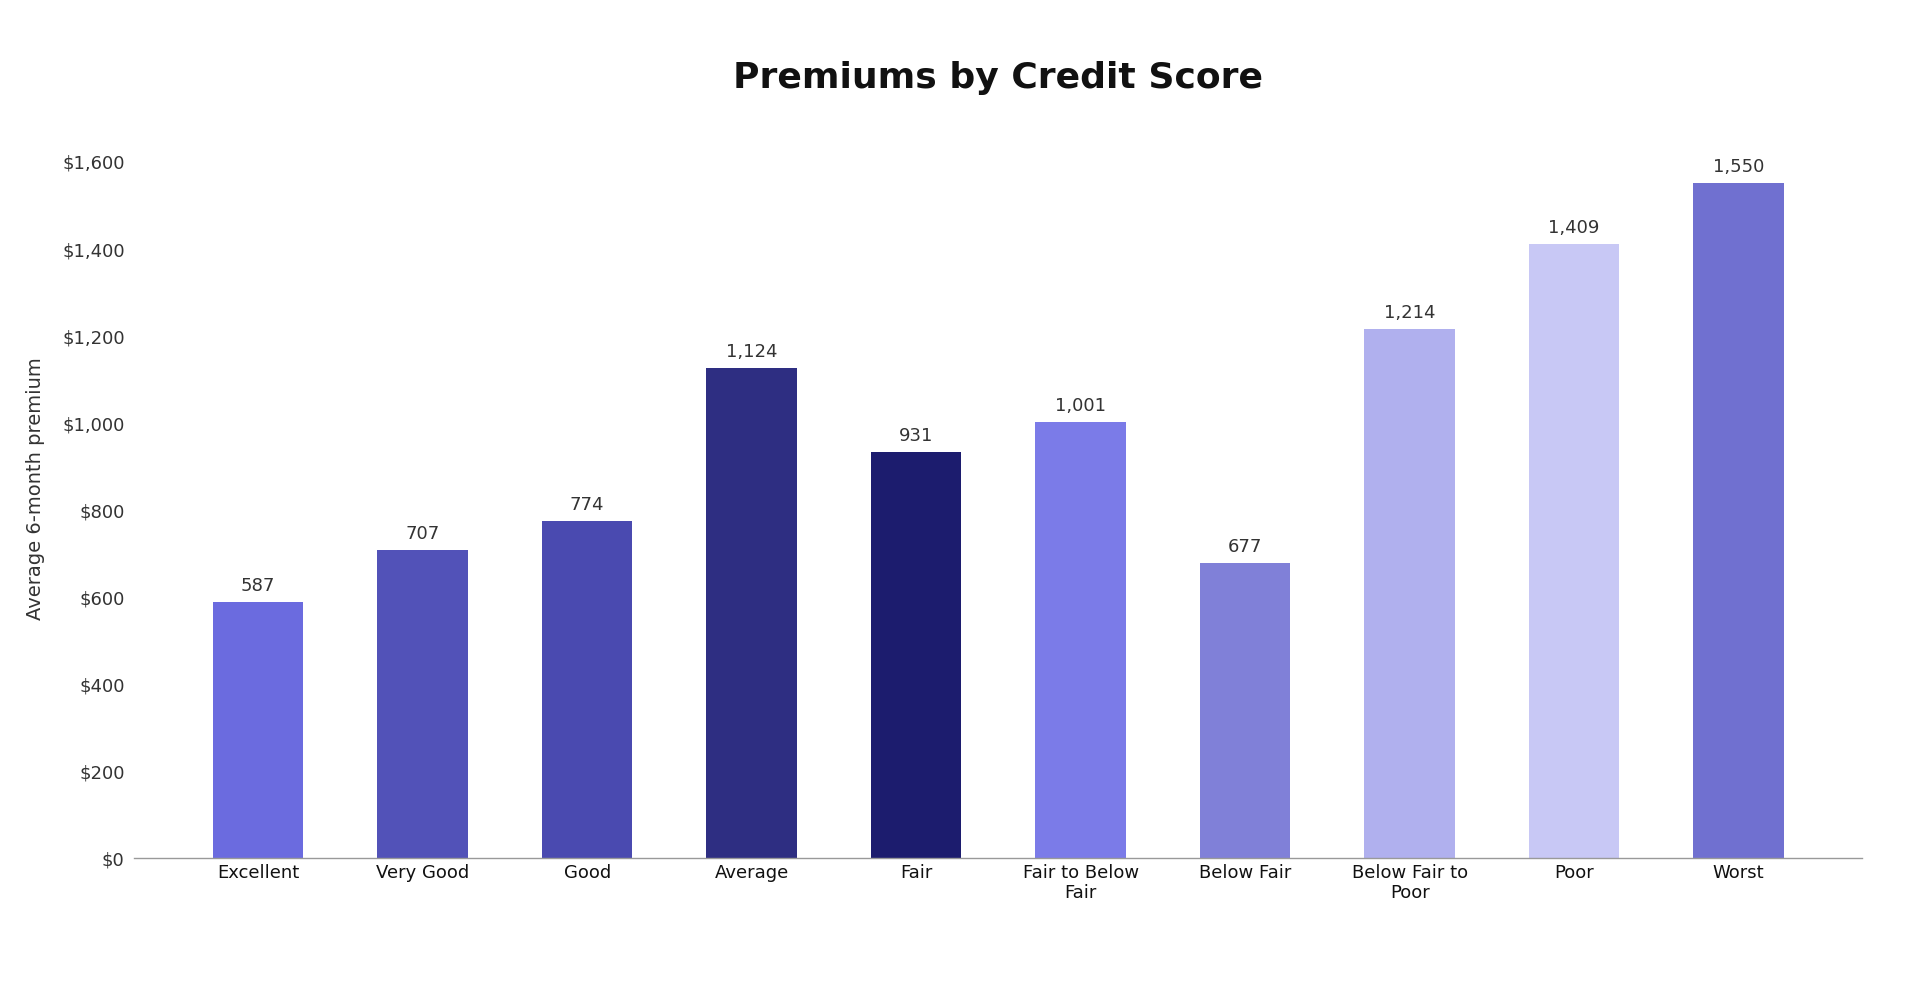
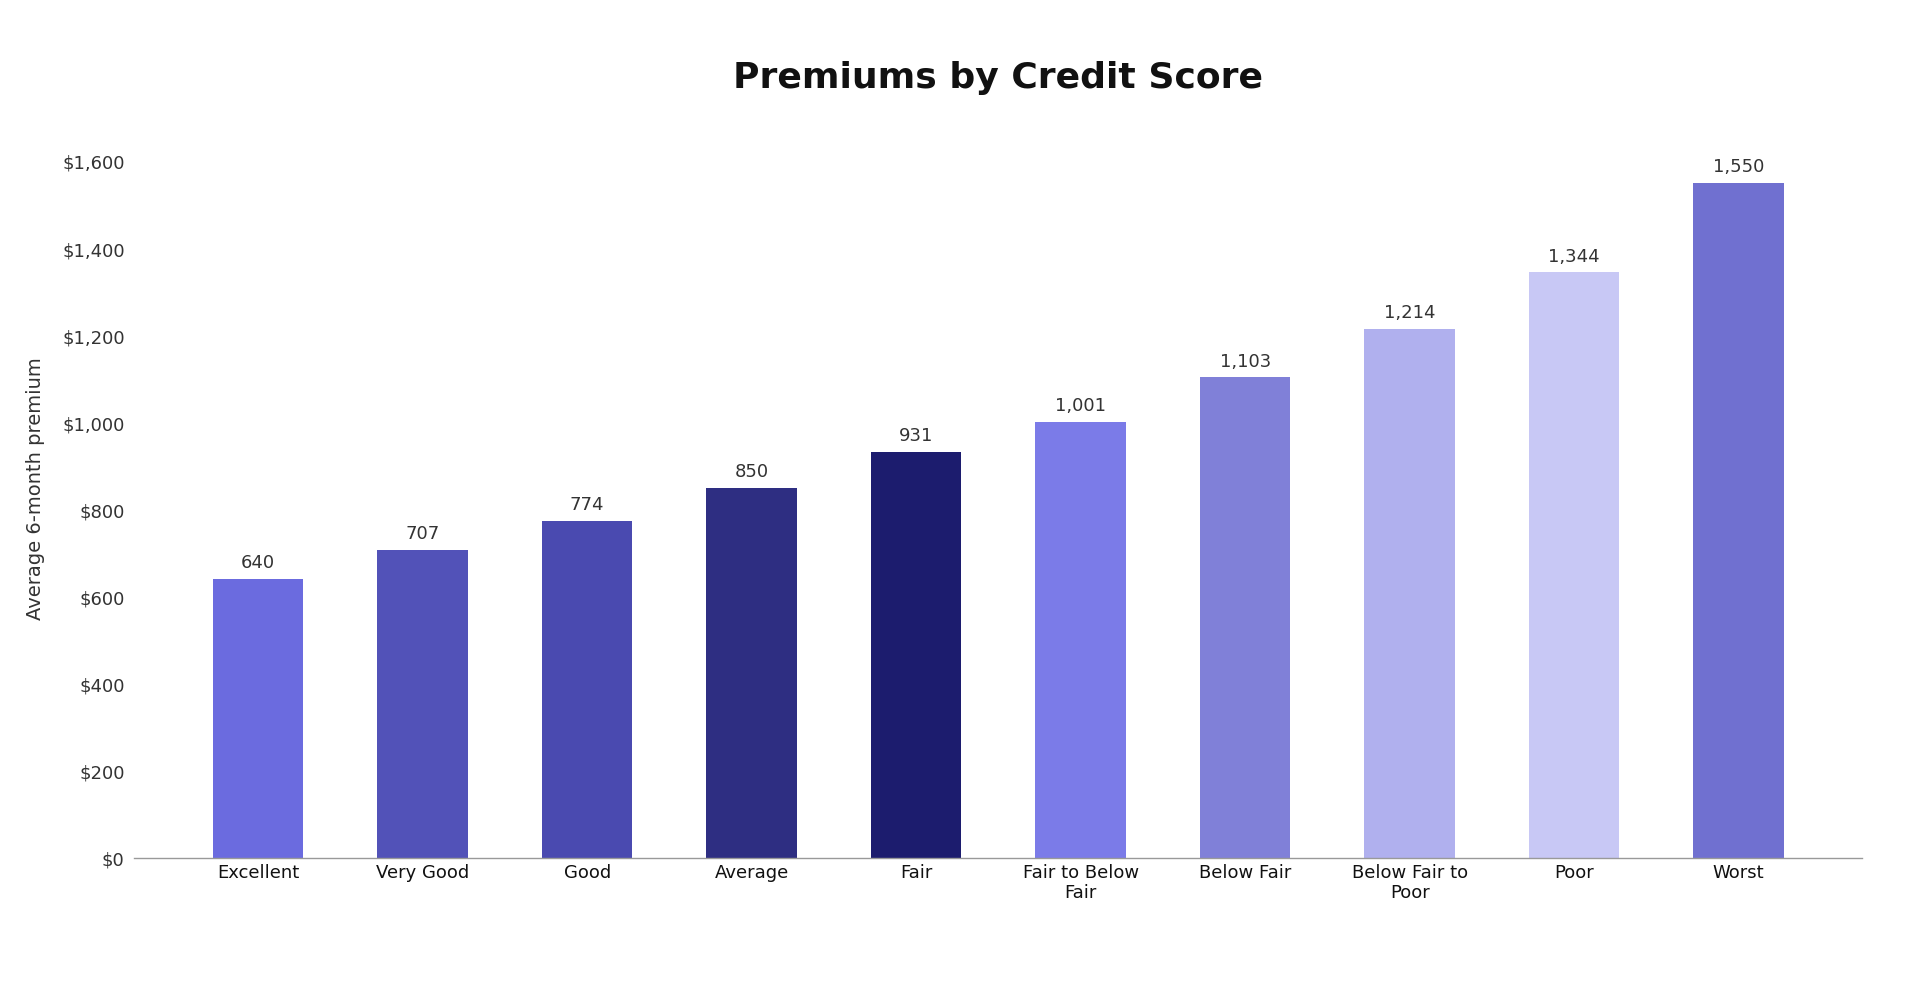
Excellent: 587 -> 640
Average: 1,124 -> 850
Below Fair: 677 -> 1,103
Poor: 1,409 -> 1,344
